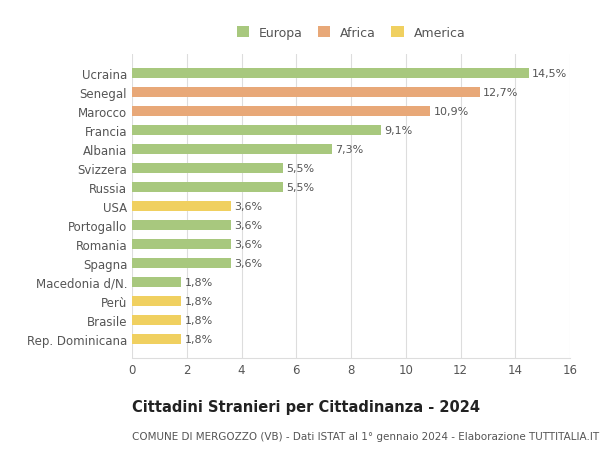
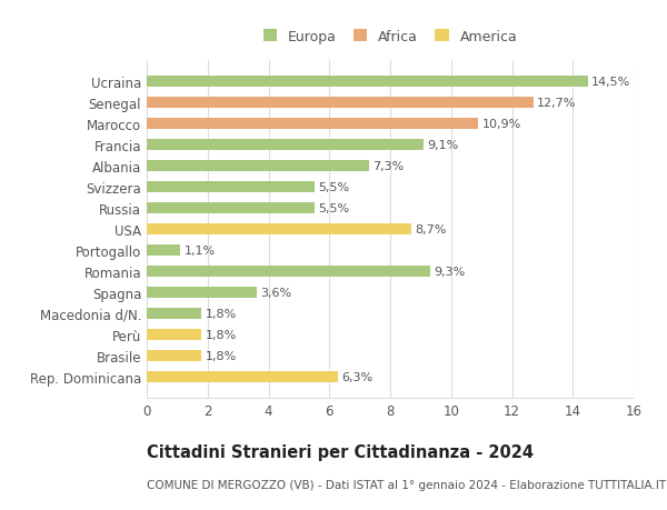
USA: 3,6% -> 8,7%
Portogallo: 3,6% -> 1,1%
Romania: 3,6% -> 9,3%
Rep. Dominicana: 1,8% -> 6,3%
